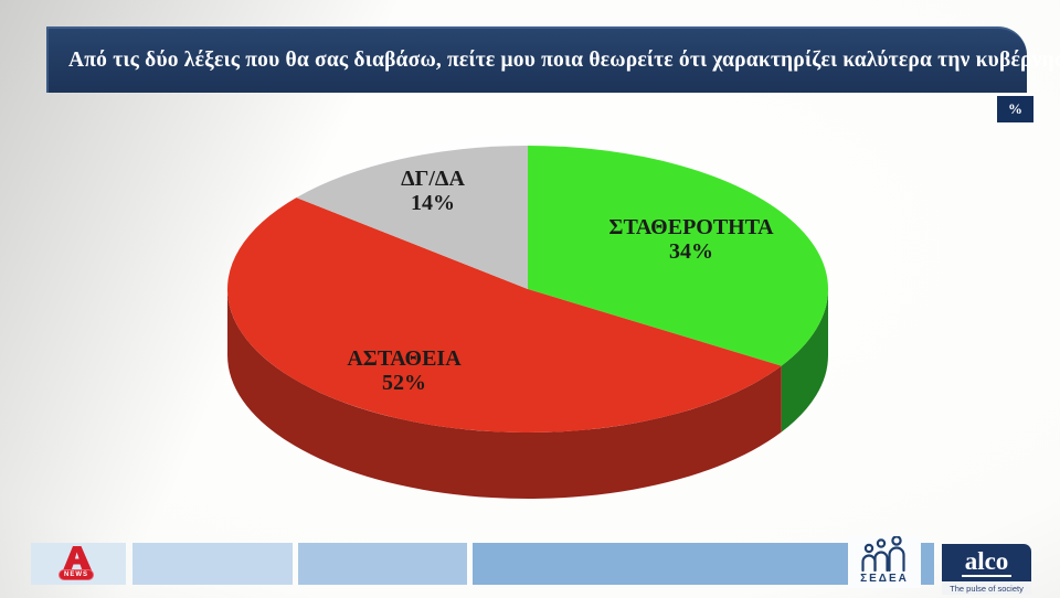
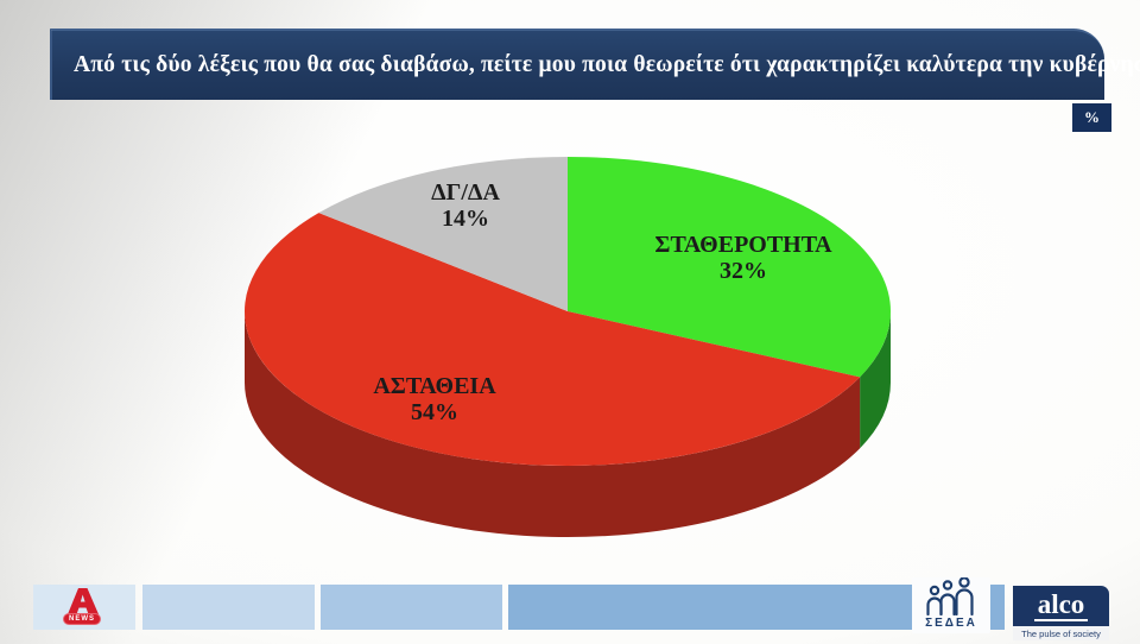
ΣΤΑΘΕΡΟΤΗΤΑ: 34% -> 32%
ΑΣΤΑΘΕΙΑ: 52% -> 54%
